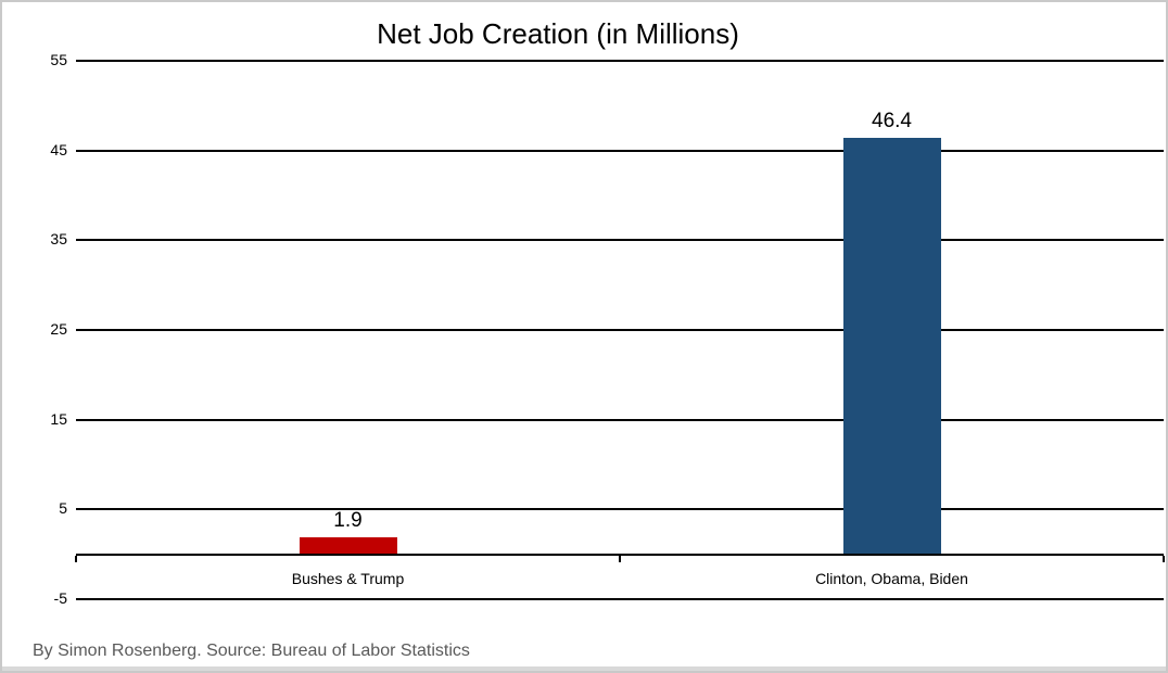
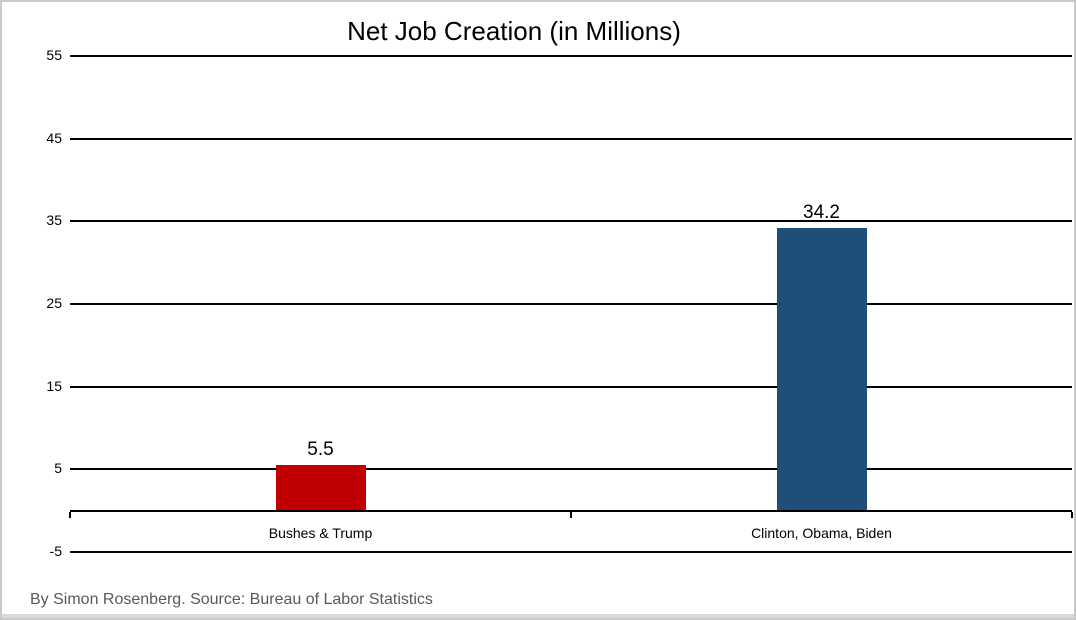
Bushes & Trump: 1.9 -> 5.5
Clinton, Obama, Biden: 46.4 -> 34.2
